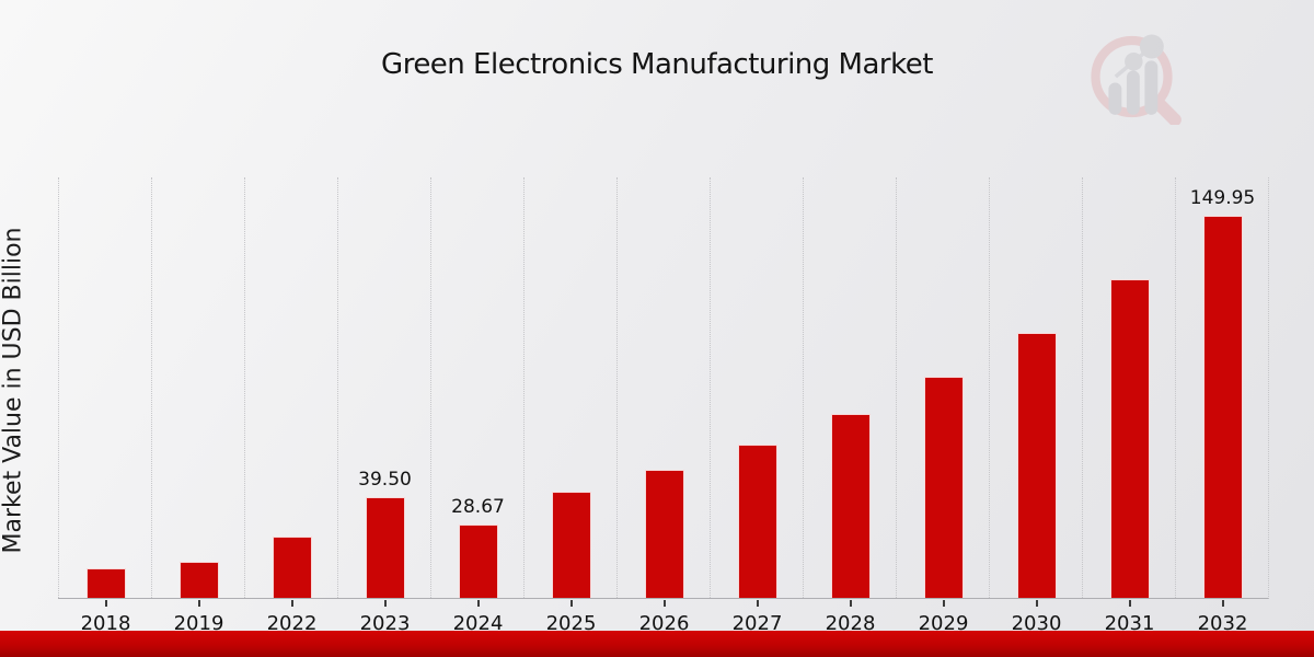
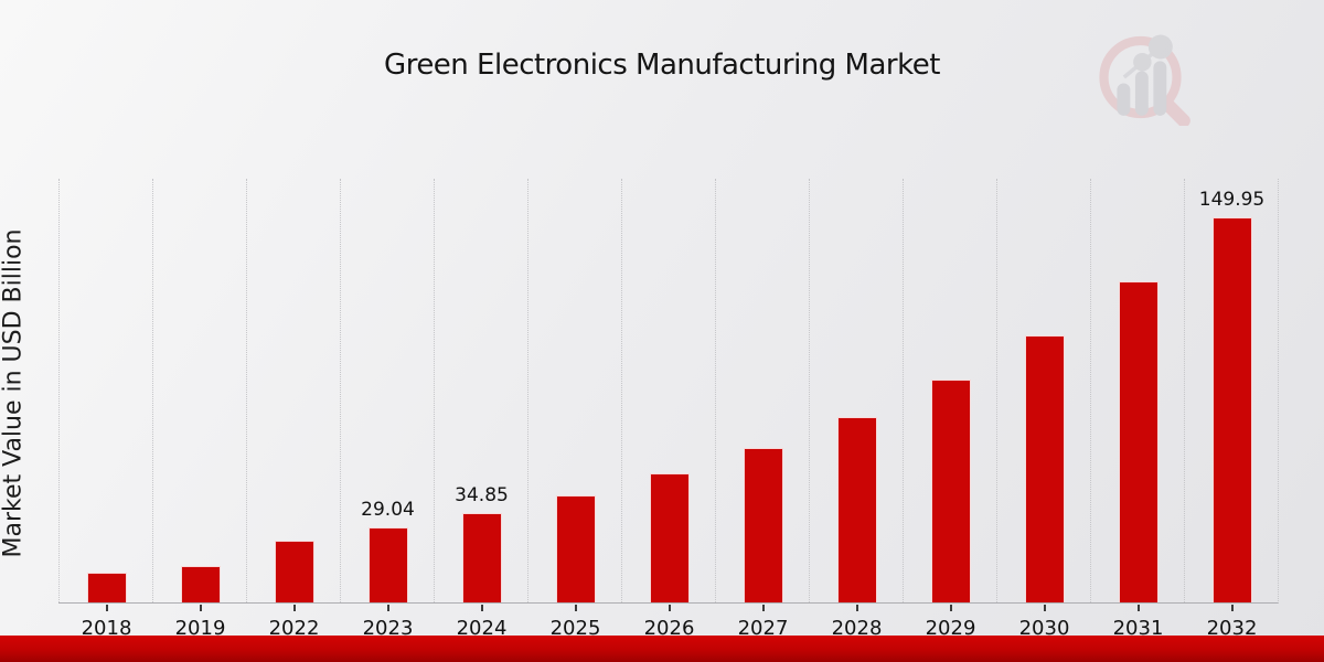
2023: 39.50 -> 29.04
2024: 28.67 -> 34.85
